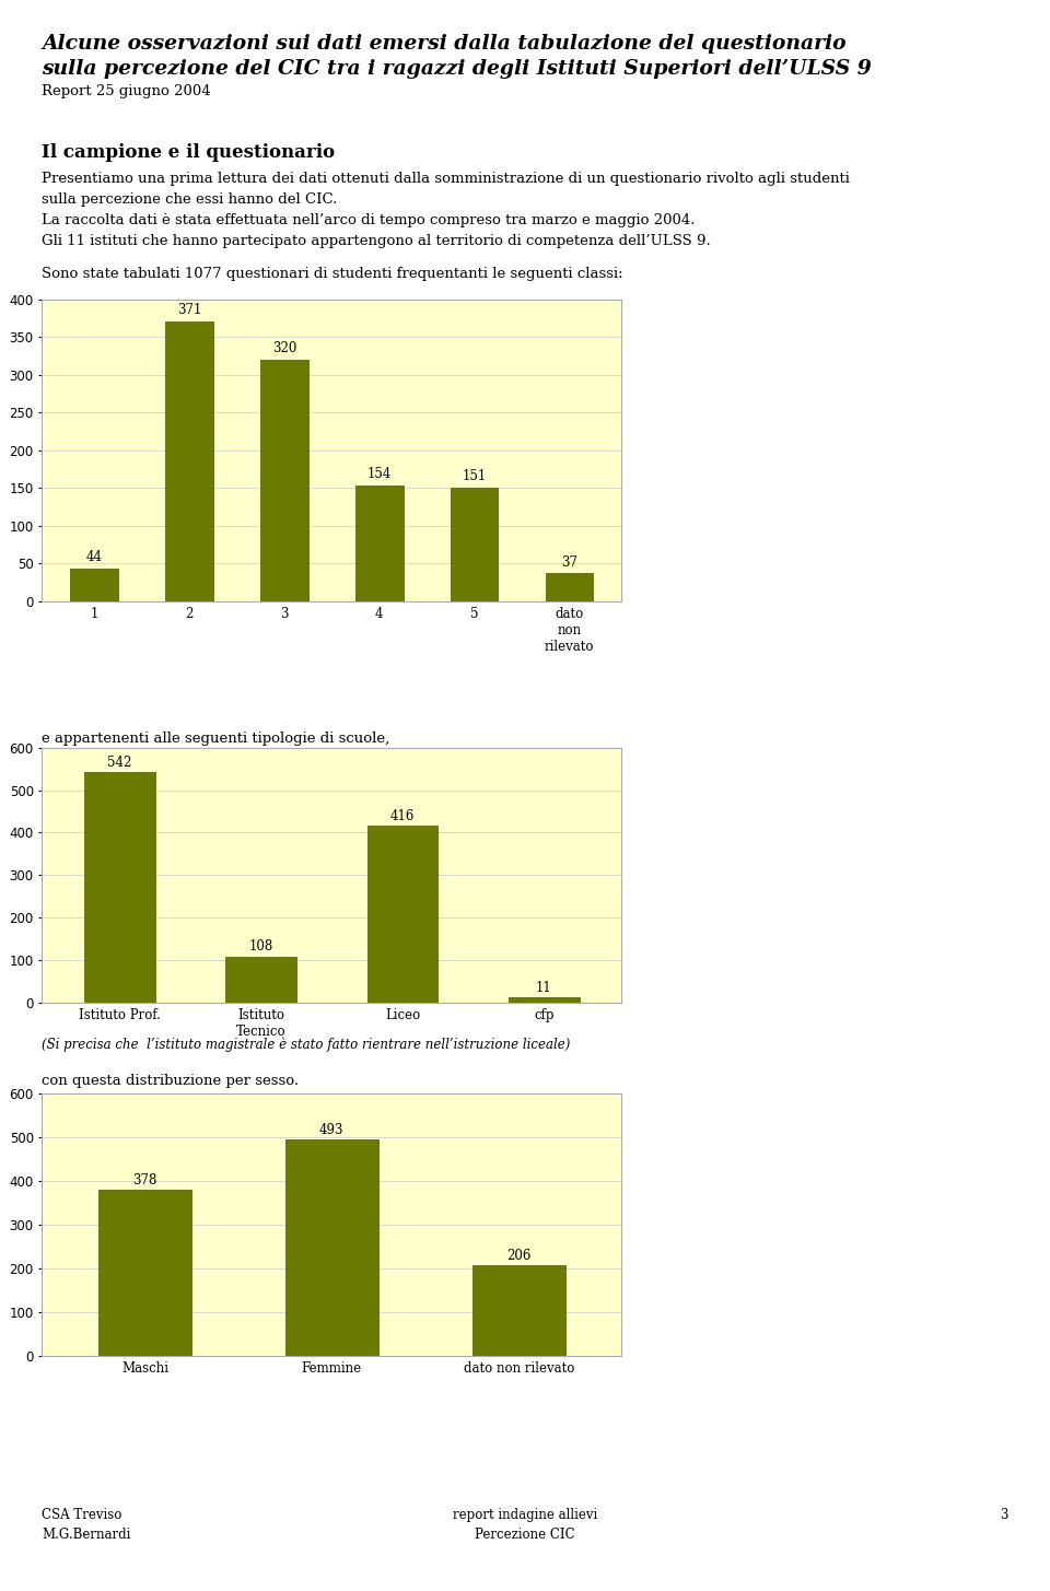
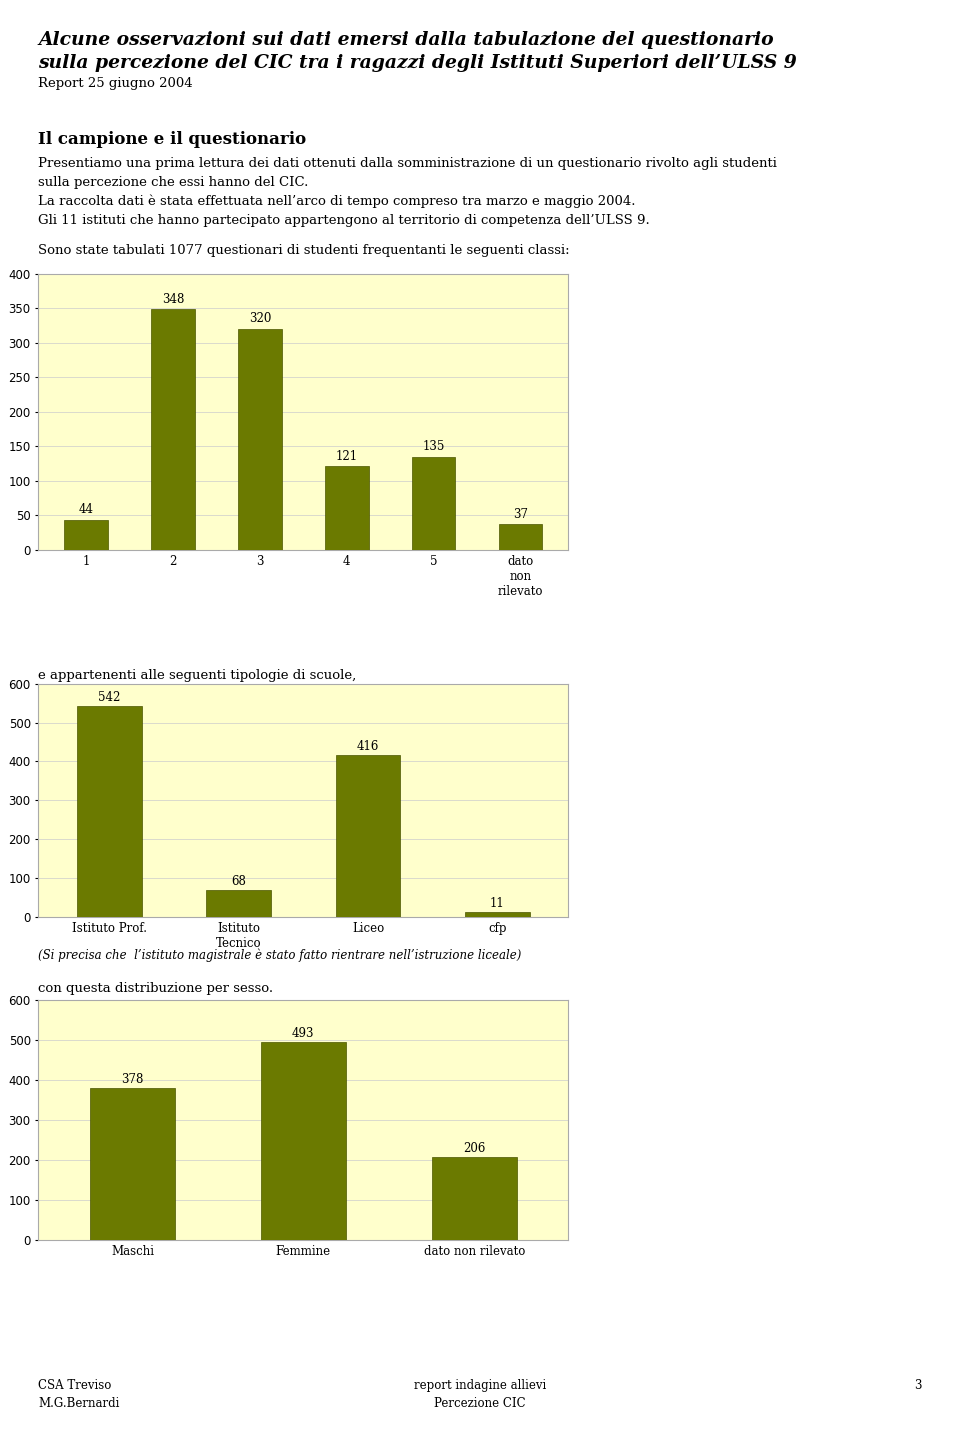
2: 371 -> 348
4: 154 -> 121
5: 151 -> 135
Istituto Tecnico: 108 -> 68
